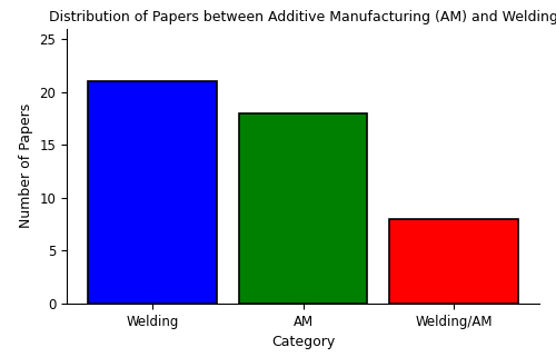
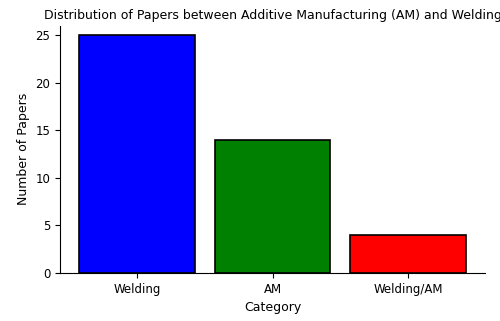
Welding: 21 -> 25
AM: 18 -> 14
Welding/AM: 8 -> 4
